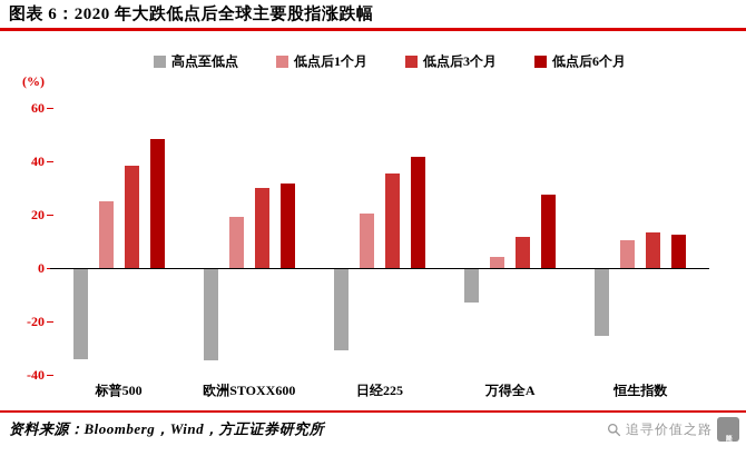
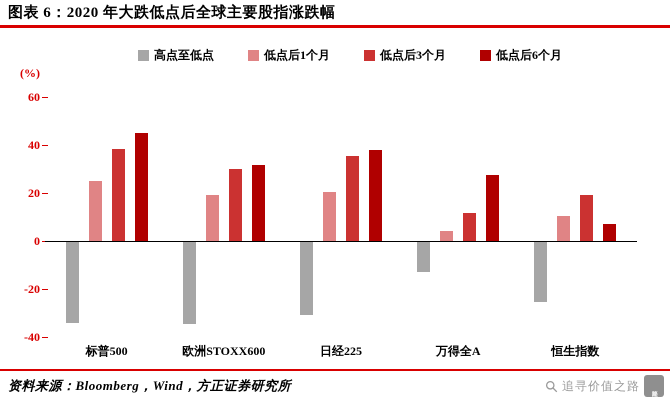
低点后6个月/标普500: 48 -> 45
低点后6个月/日经225: 42 -> 38
低点后3个月/恒生指数: 14 -> 19
低点后6个月/恒生指数: 12 -> 7
